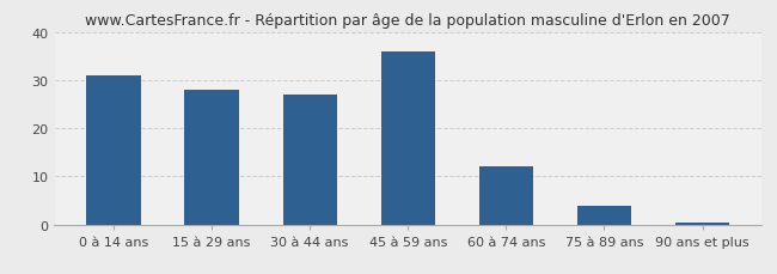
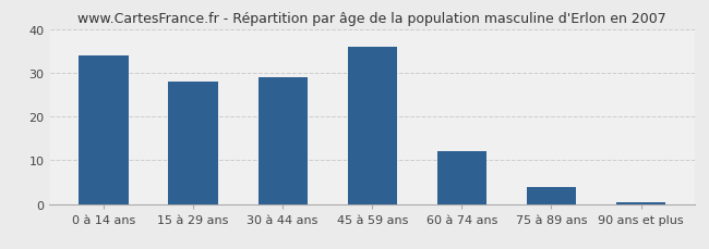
0 à 14 ans: 31.0 -> 34.0
30 à 44 ans: 27.0 -> 29.0
